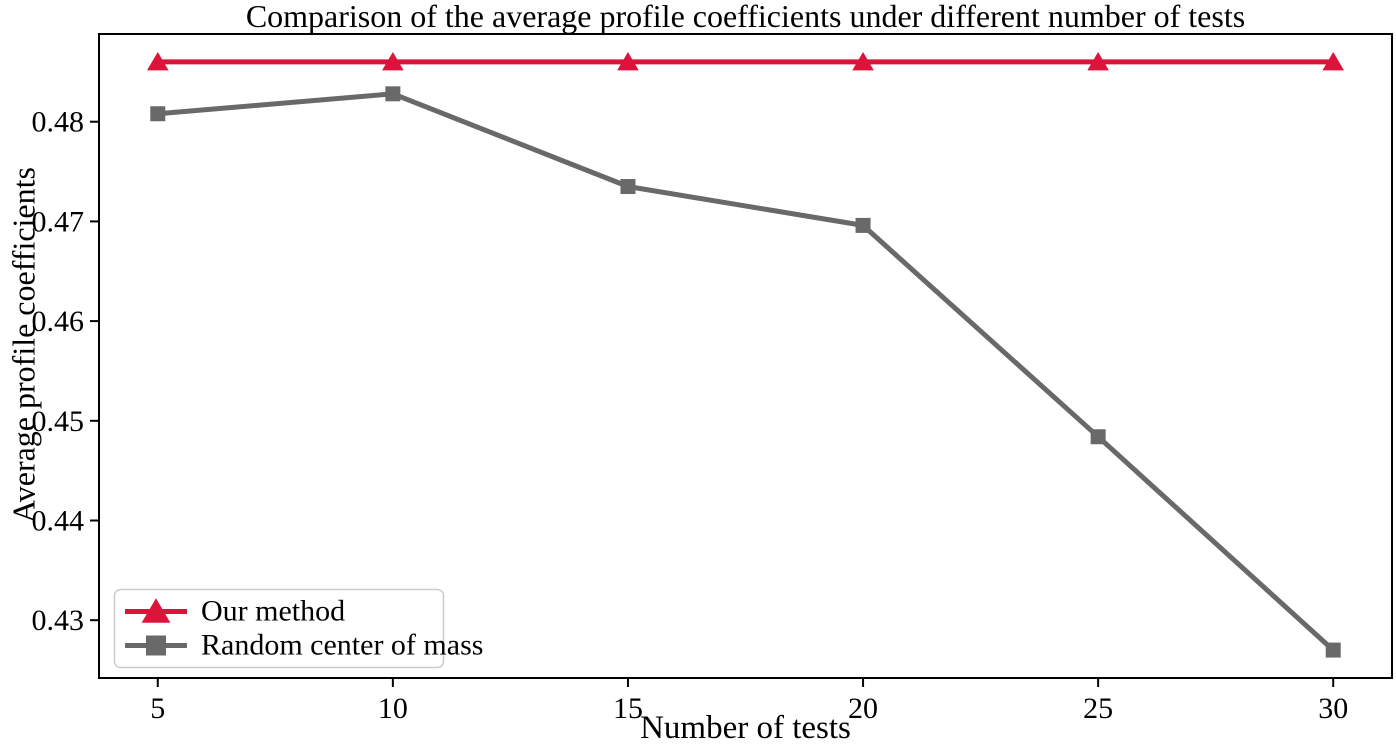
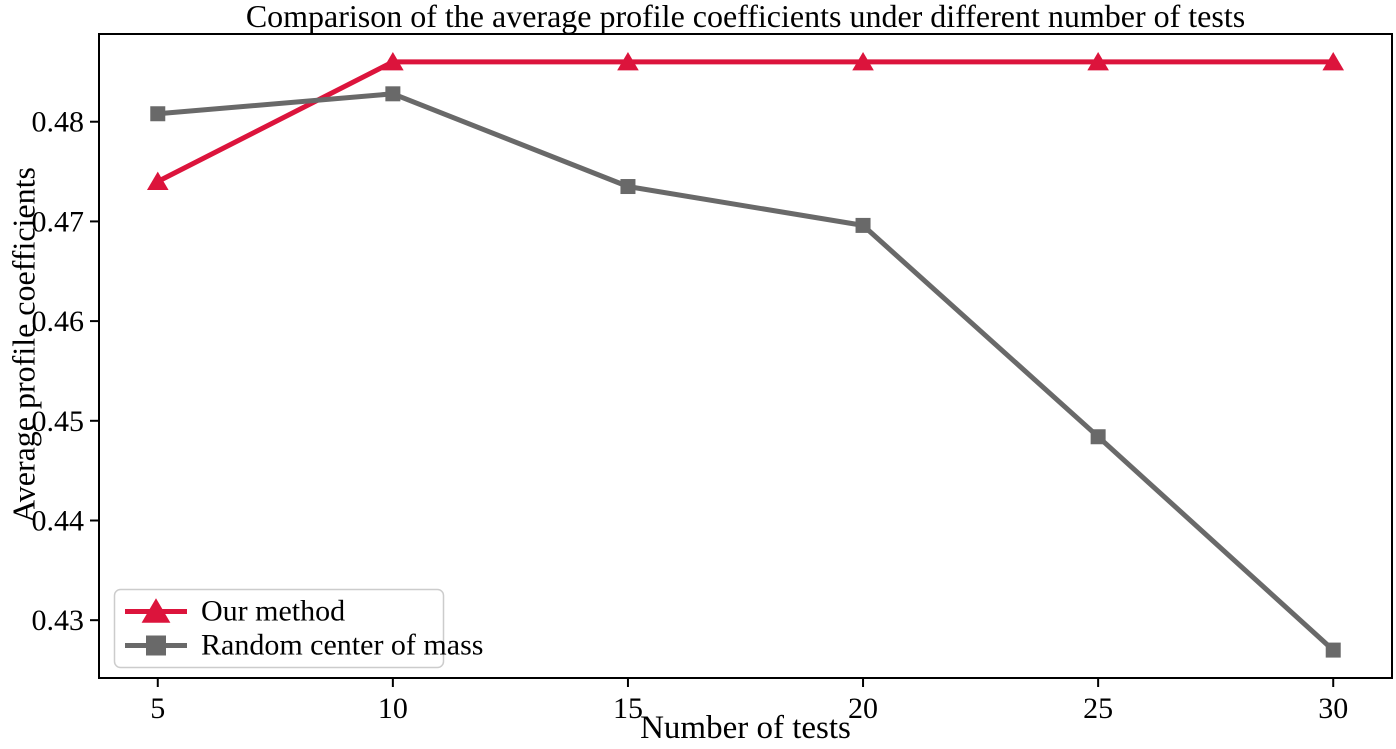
Our method/5: 0.486 -> 0.474
